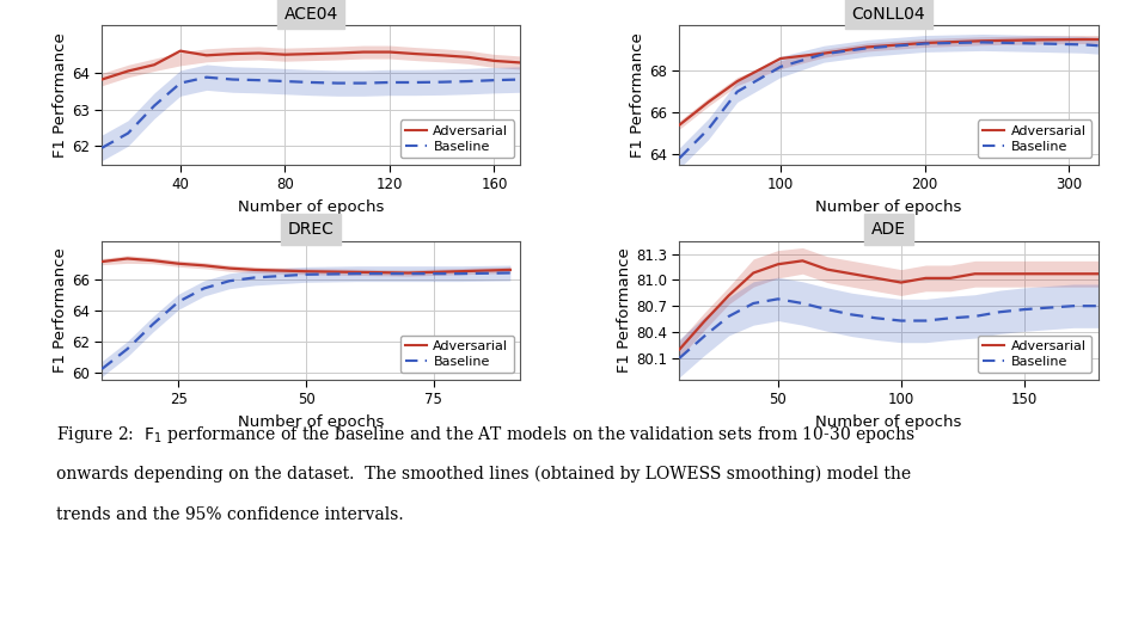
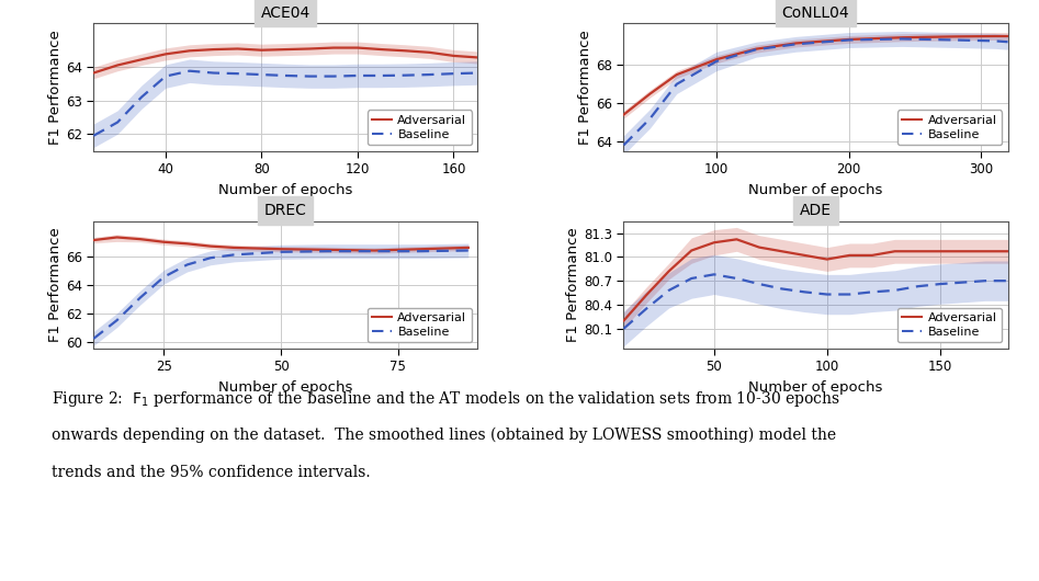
ACE04/Adversarial/40: 64.60 -> 64.38
CoNLL04/Adversarial/100: 68.6 -> 68.3
